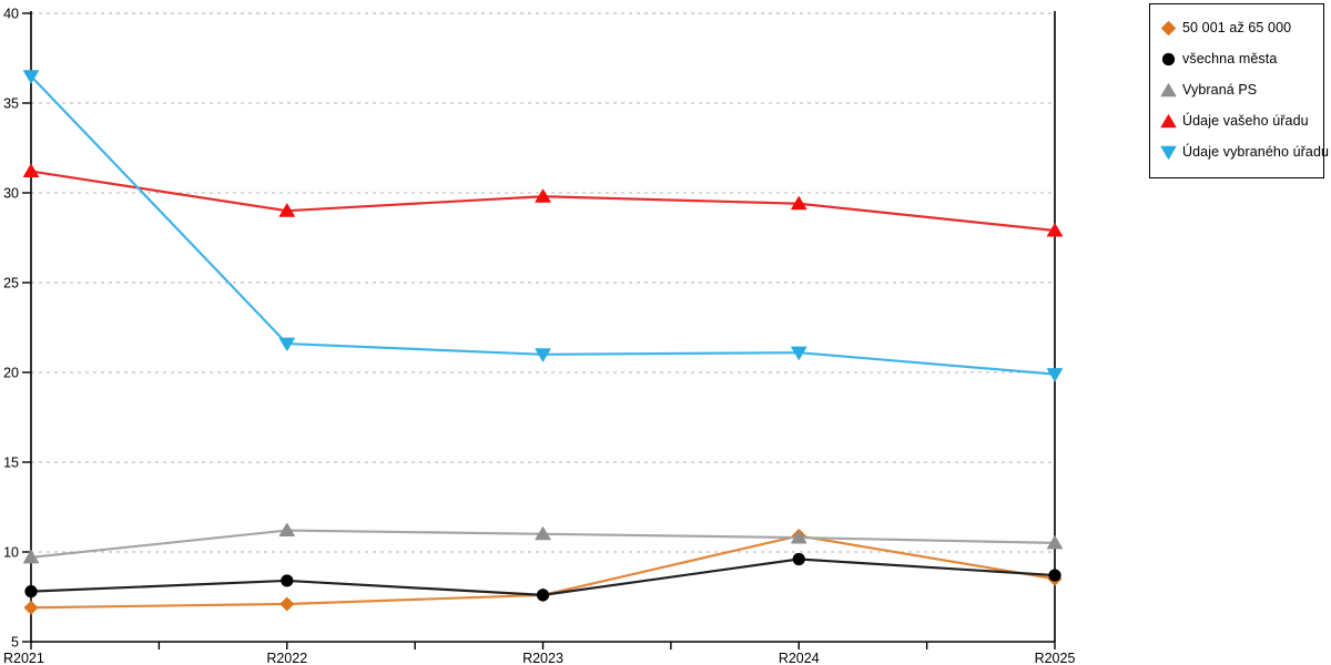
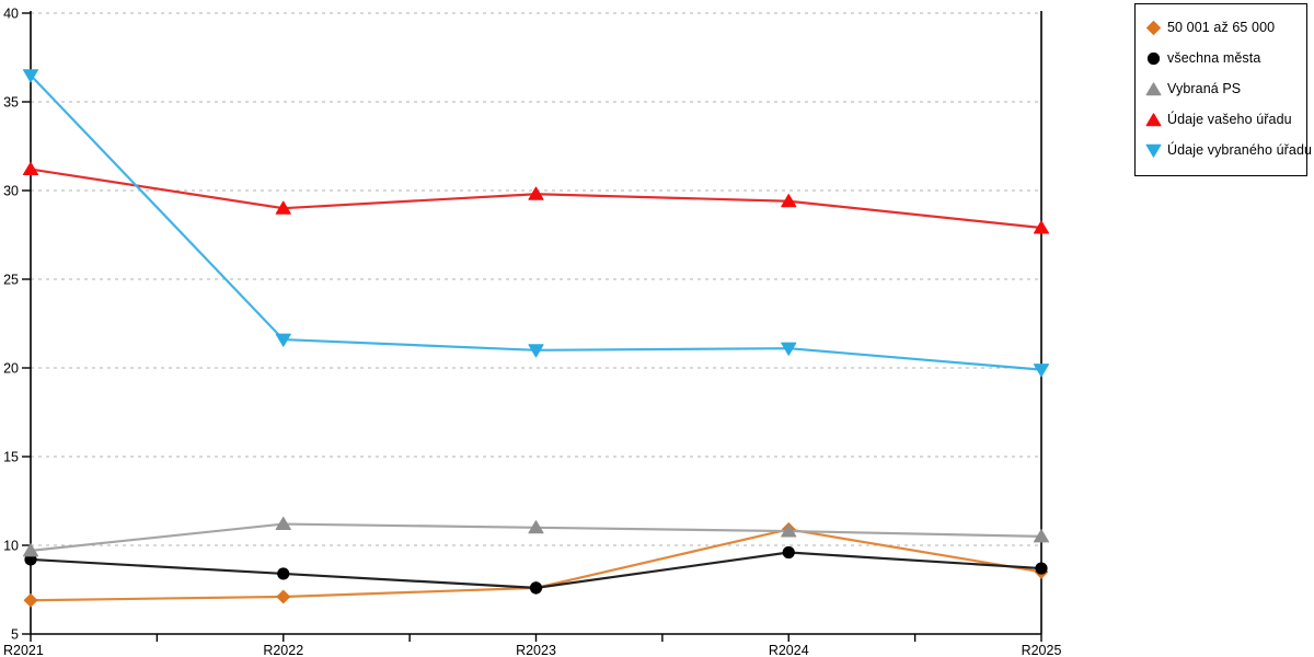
všechna města/R2021: 7.8 -> 9.2
